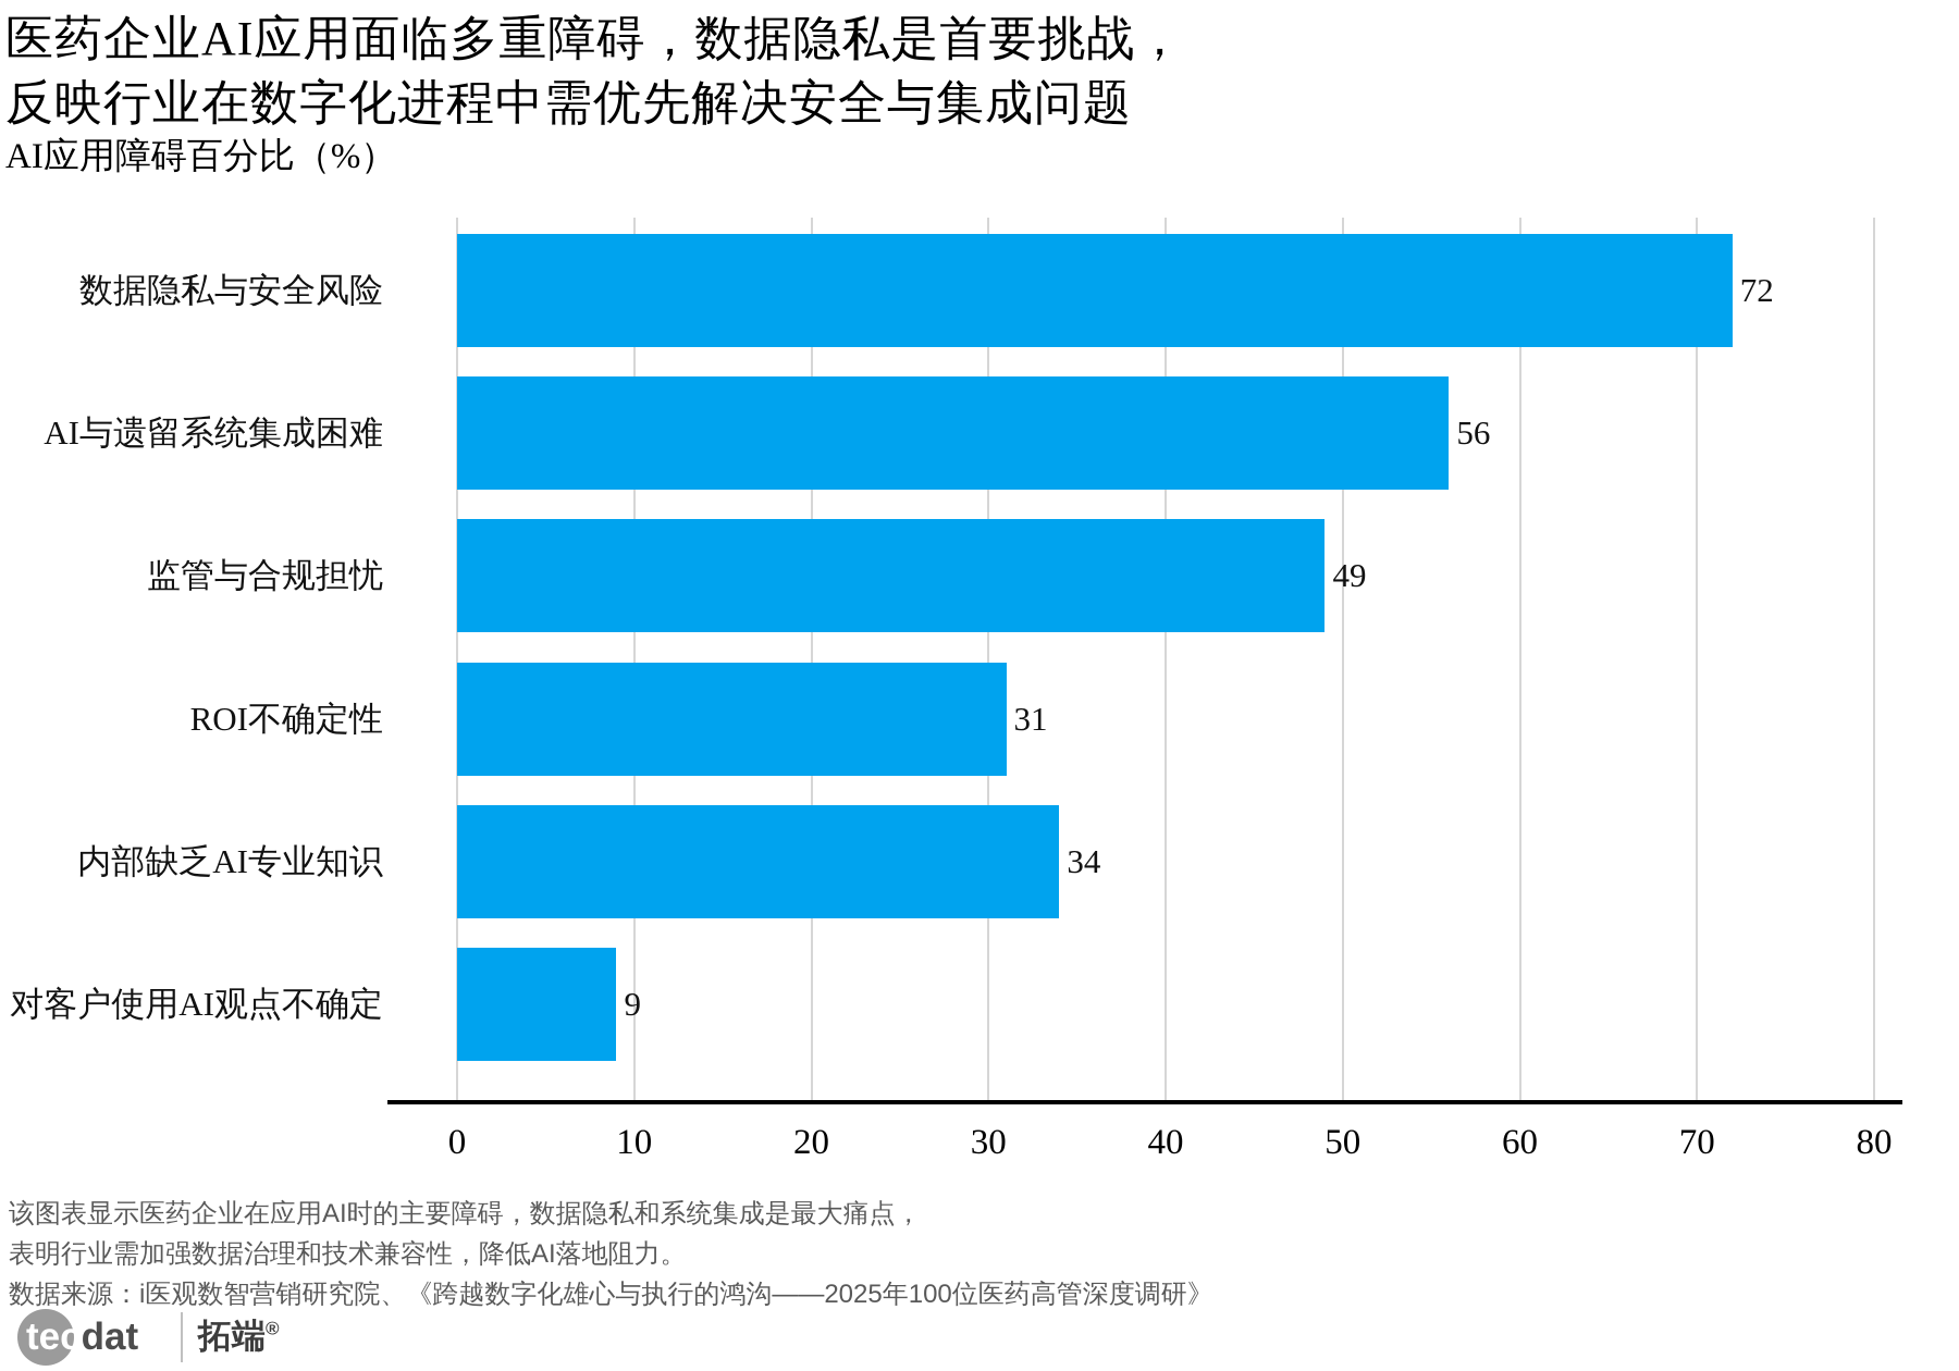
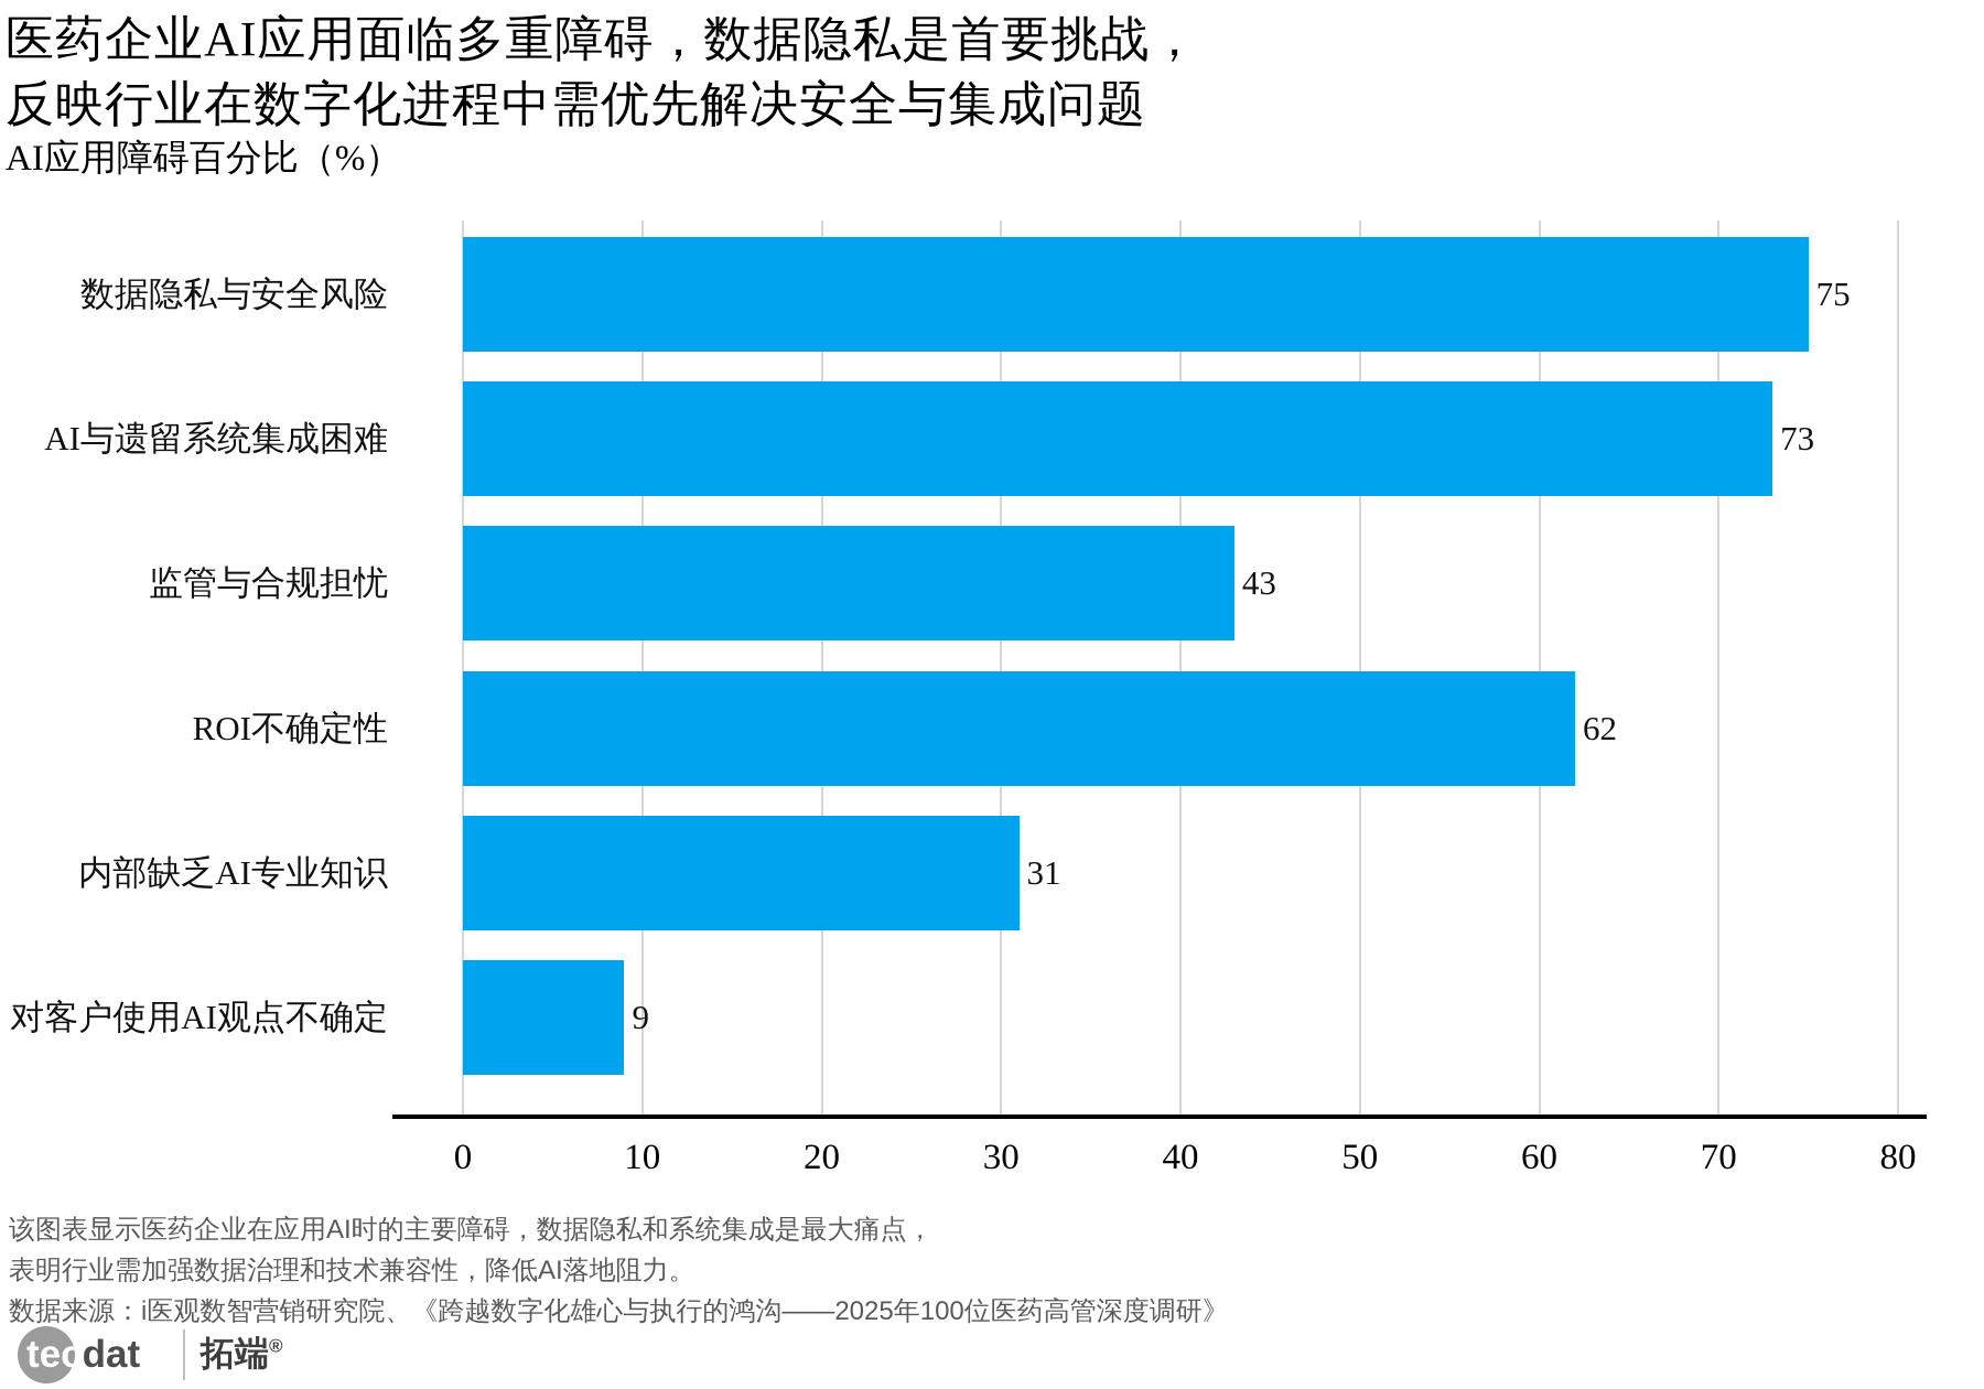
数据隐私与安全风险: 72 -> 75
AI与遗留系统集成困难: 56 -> 73
监管与合规担忧: 49 -> 43
ROI不确定性: 31 -> 62
内部缺乏AI专业知识: 34 -> 31
